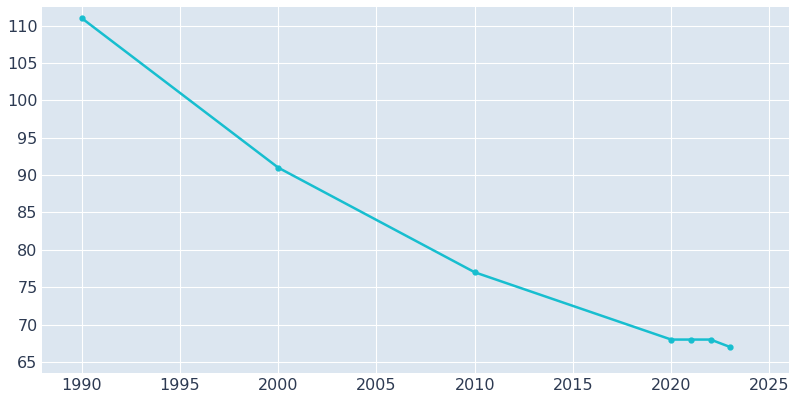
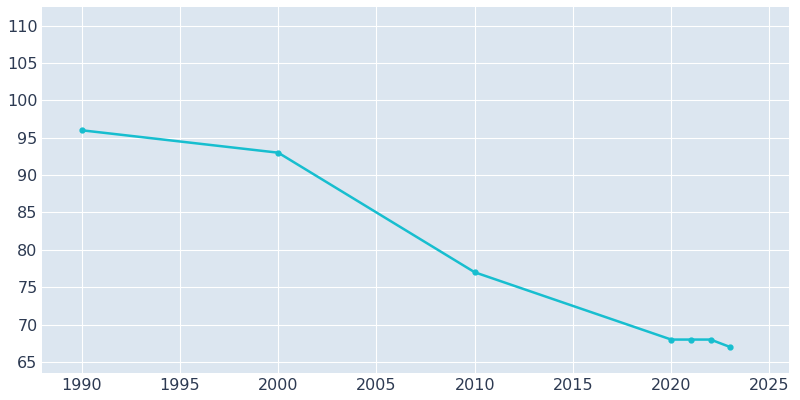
1990: 111 -> 96
2000: 91 -> 93
